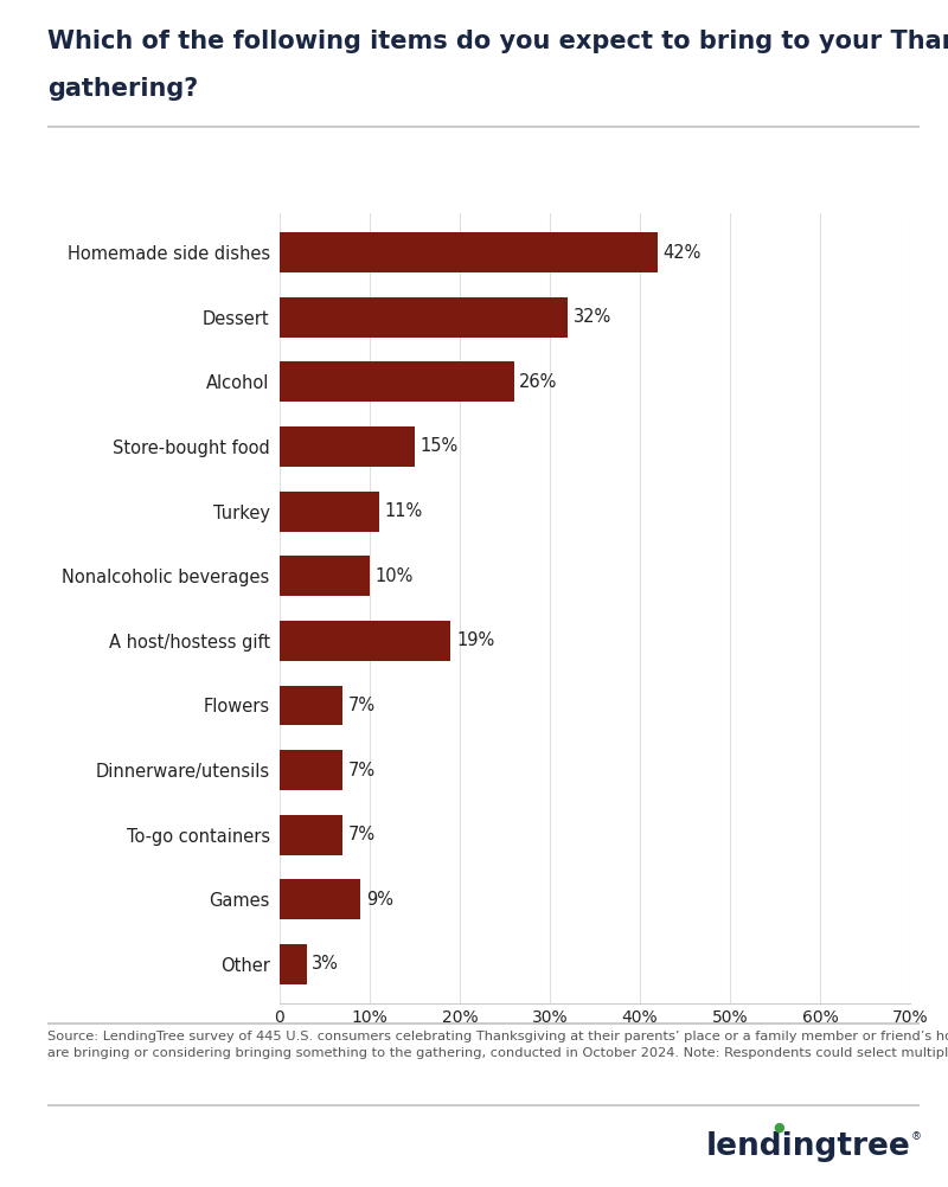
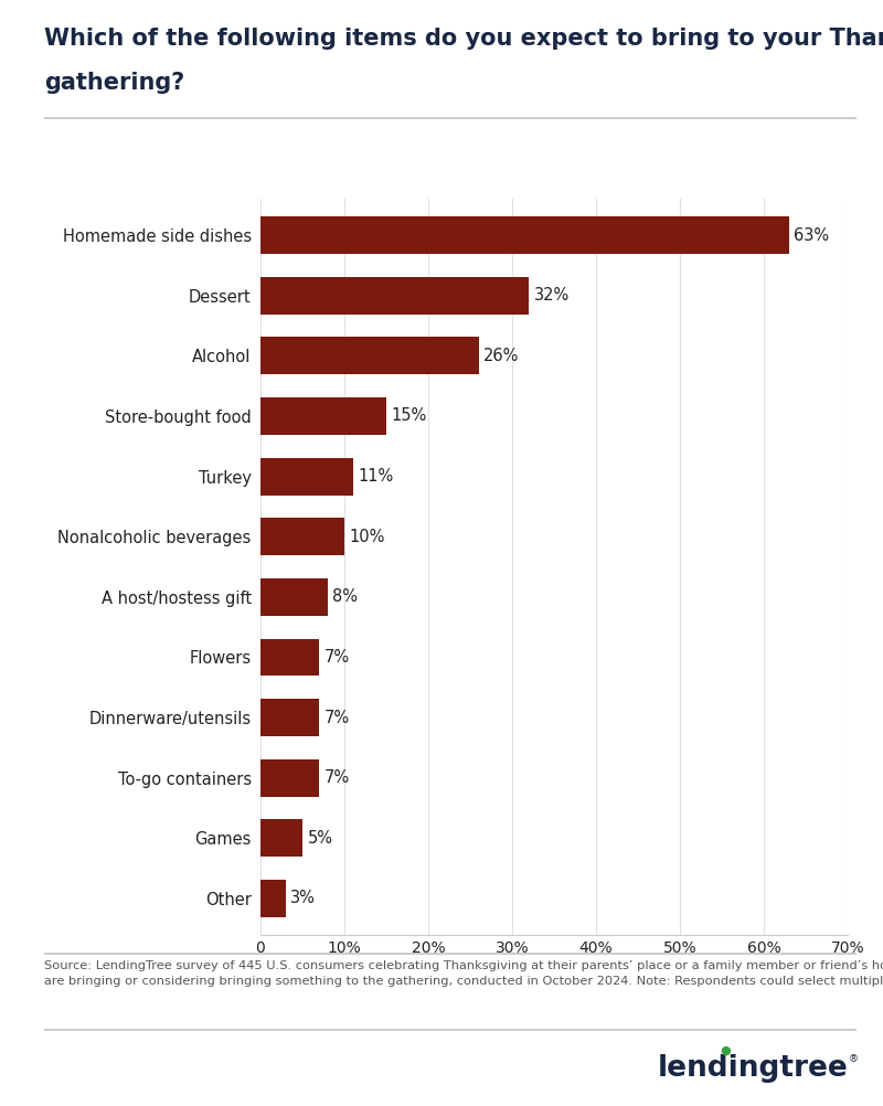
Homemade side dishes: 42% -> 63%
A host/hostess gift: 19% -> 8%
Games: 9% -> 5%
